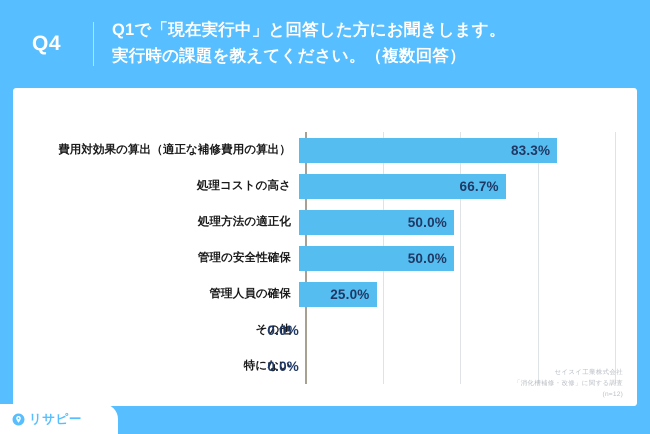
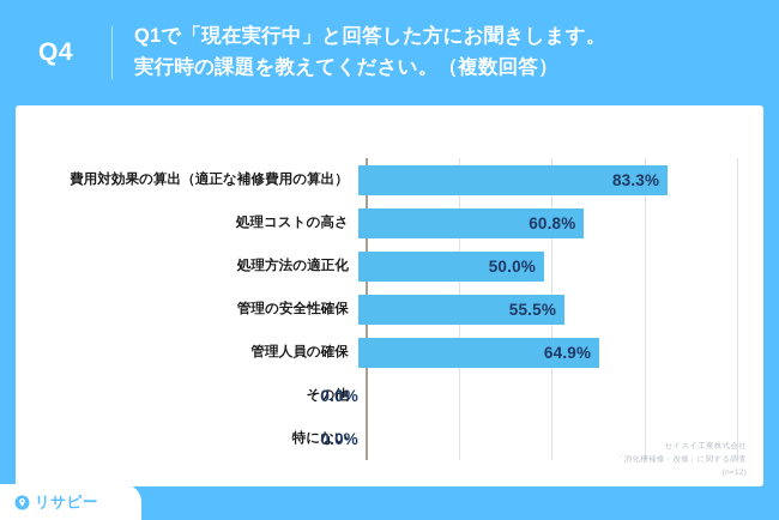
処理コストの高さ: 66.7% -> 60.8%
管理の安全性確保: 50.0% -> 55.5%
管理人員の確保: 25.0% -> 64.9%
